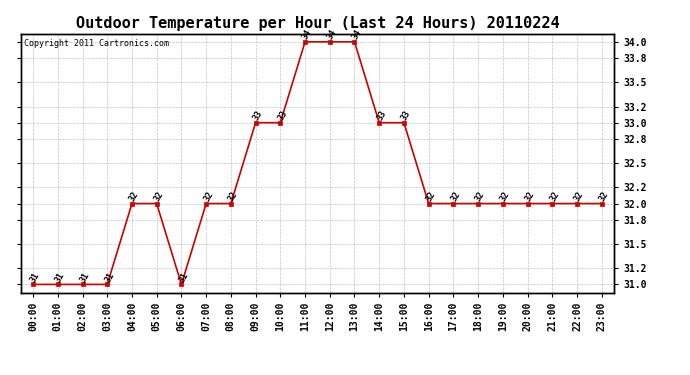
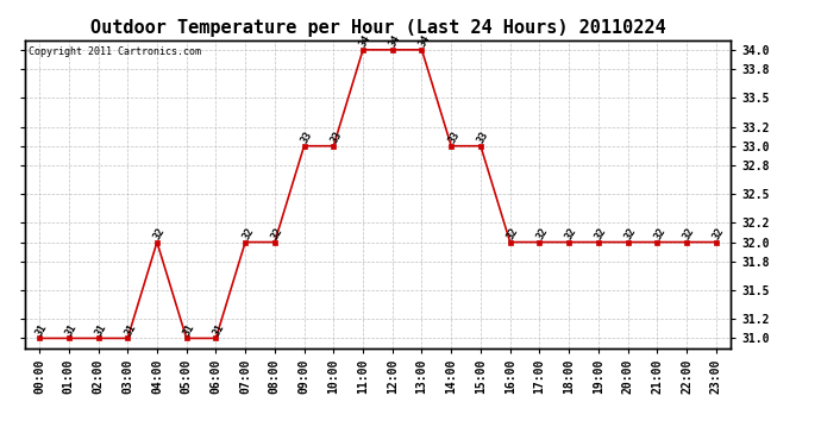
05:00: 32 -> 31
